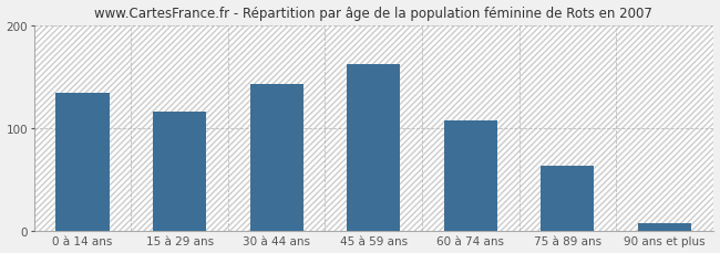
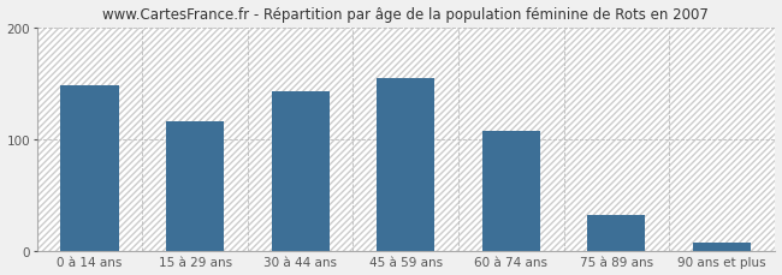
0 à 14 ans: 134 -> 148
45 à 59 ans: 162 -> 155
75 à 89 ans: 64 -> 33
